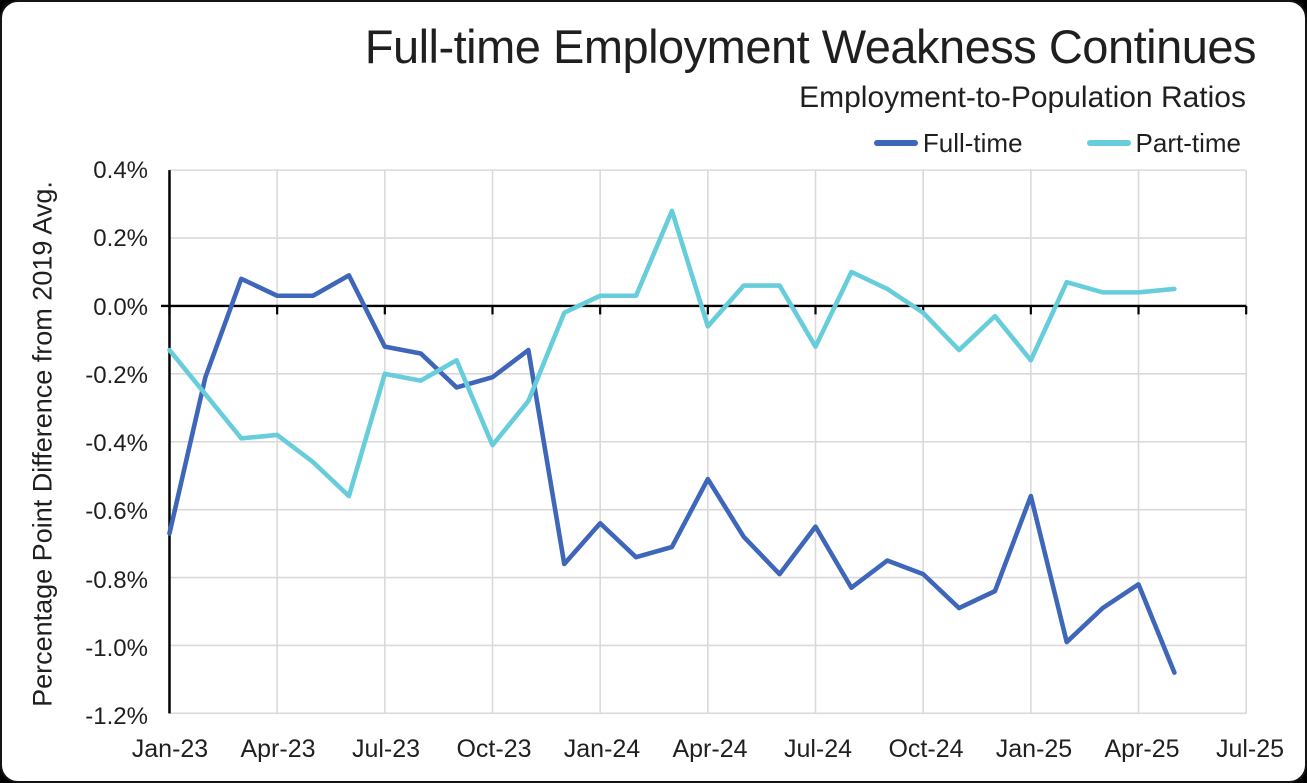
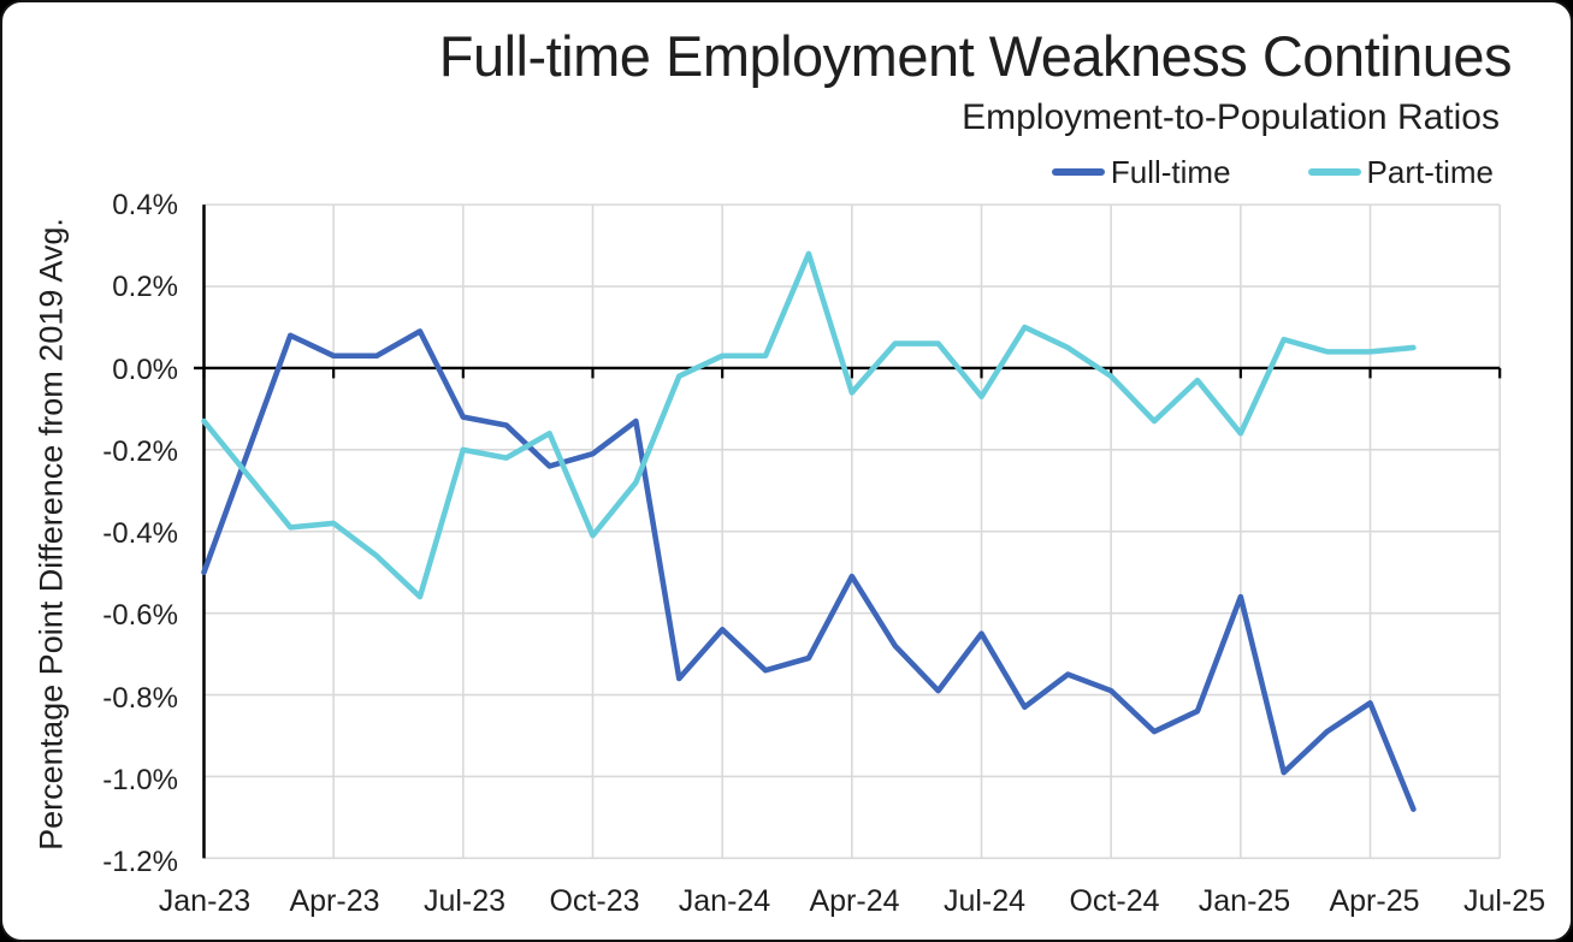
Full-time/Jan-23: -0.67% -> -0.50%
Part-time/Jul-24: -0.12% -> -0.07%
